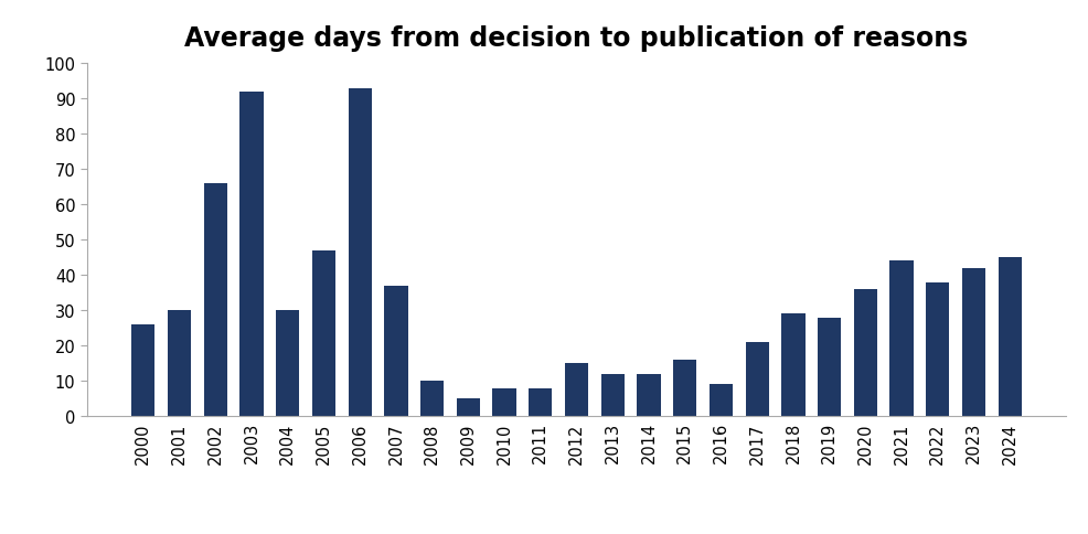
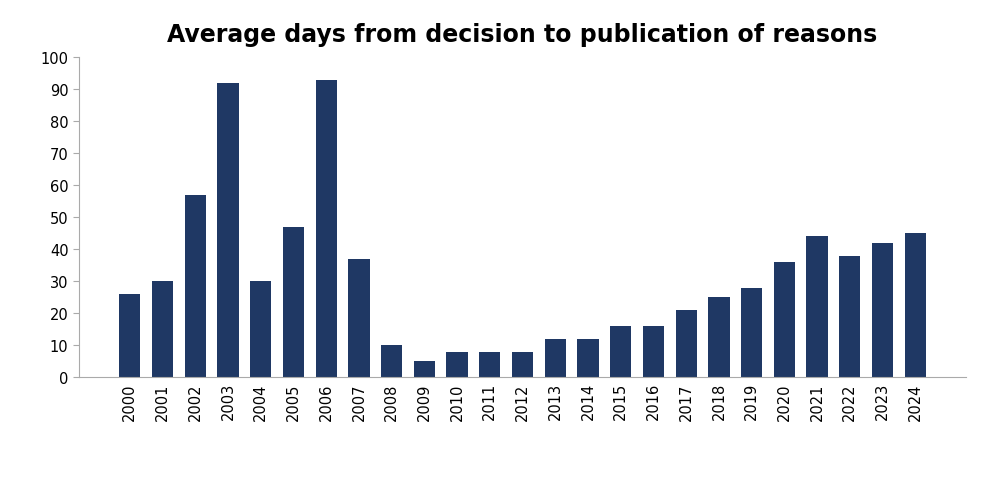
2002: 66 -> 57
2012: 15 -> 8
2016: 9 -> 16
2018: 29 -> 25
